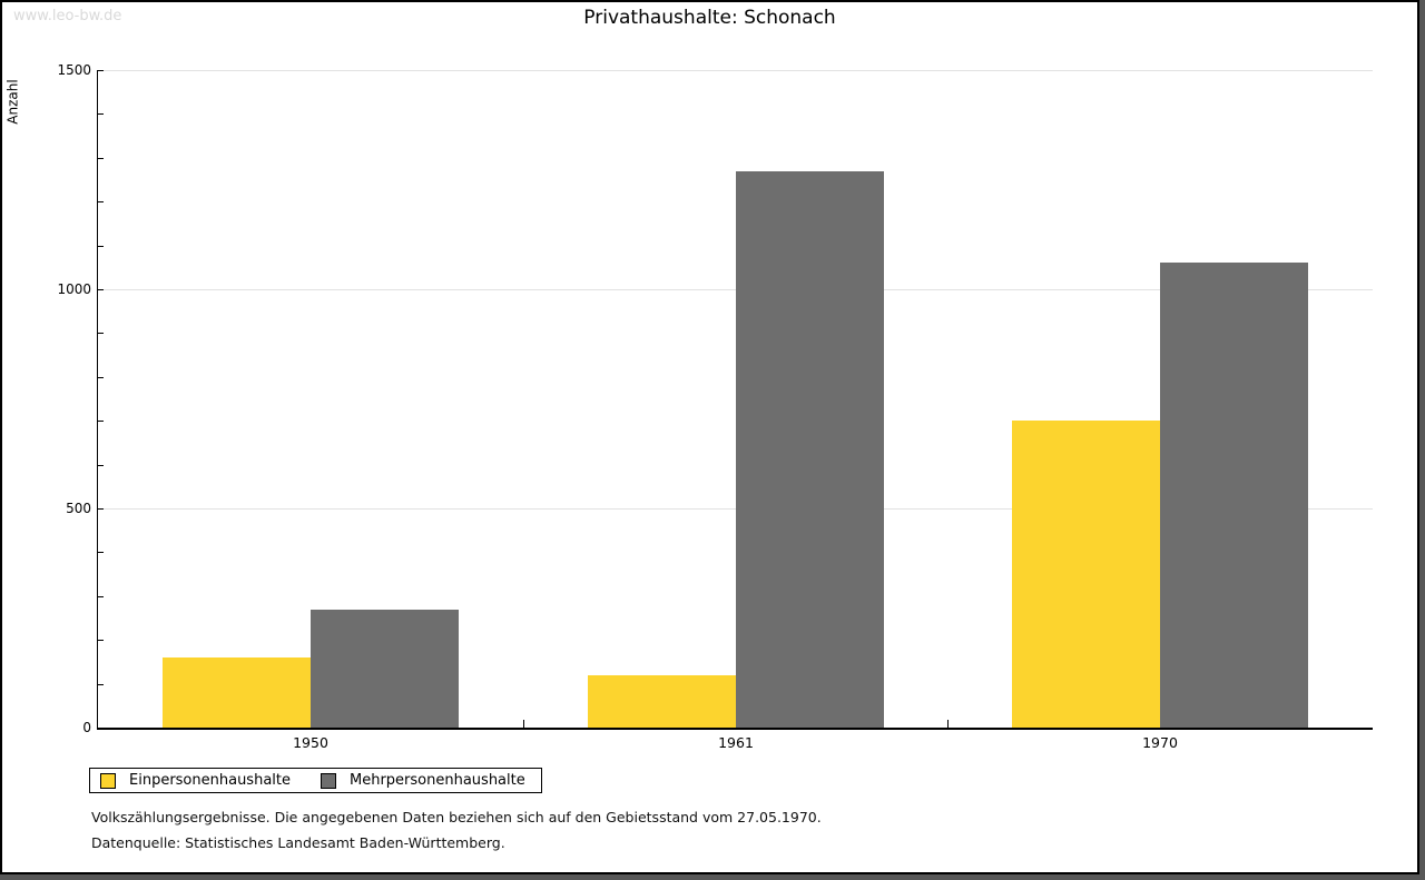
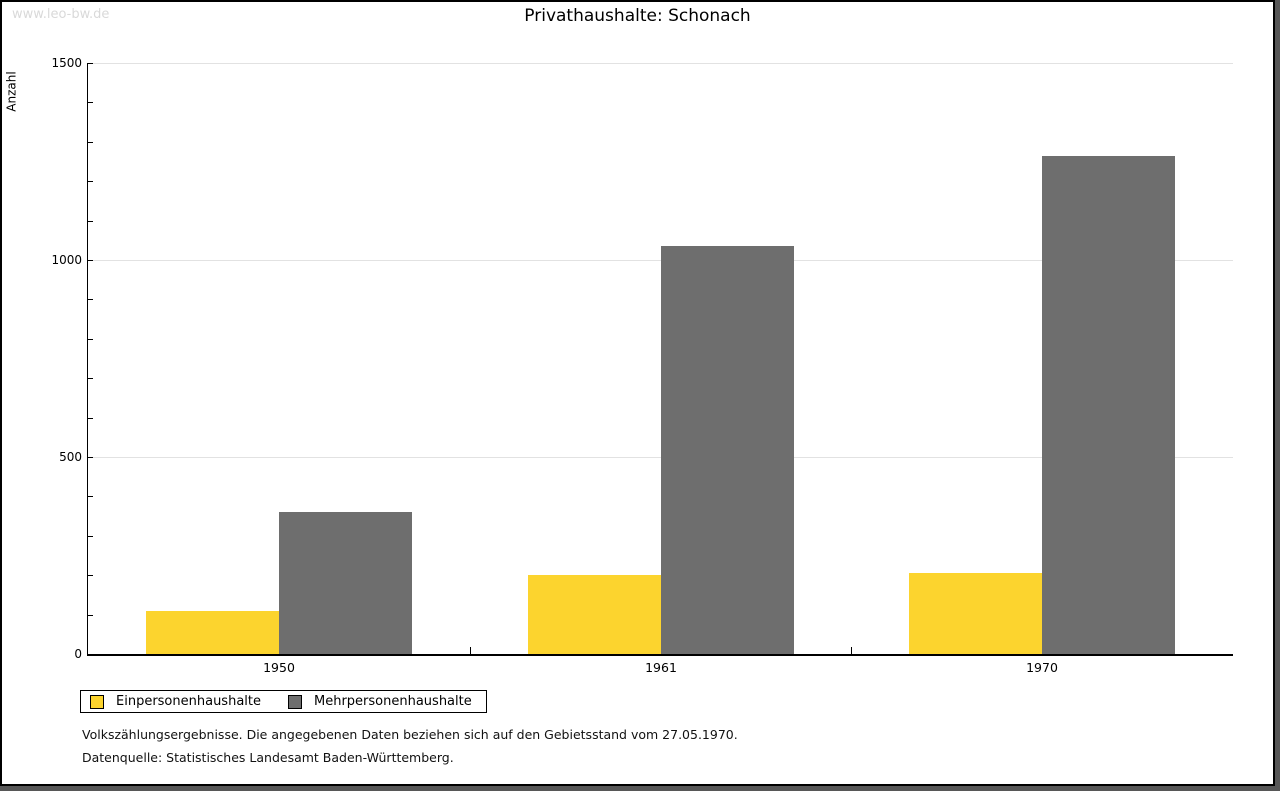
Einpersonenhaushalte/1950: 160 -> 110
Mehrpersonenhaushalte/1950: 270 -> 360
Einpersonenhaushalte/1961: 120 -> 200
Mehrpersonenhaushalte/1961: 1270 -> 1040
Einpersonenhaushalte/1970: 700 -> 200
Mehrpersonenhaushalte/1970: 1060 -> 1260
